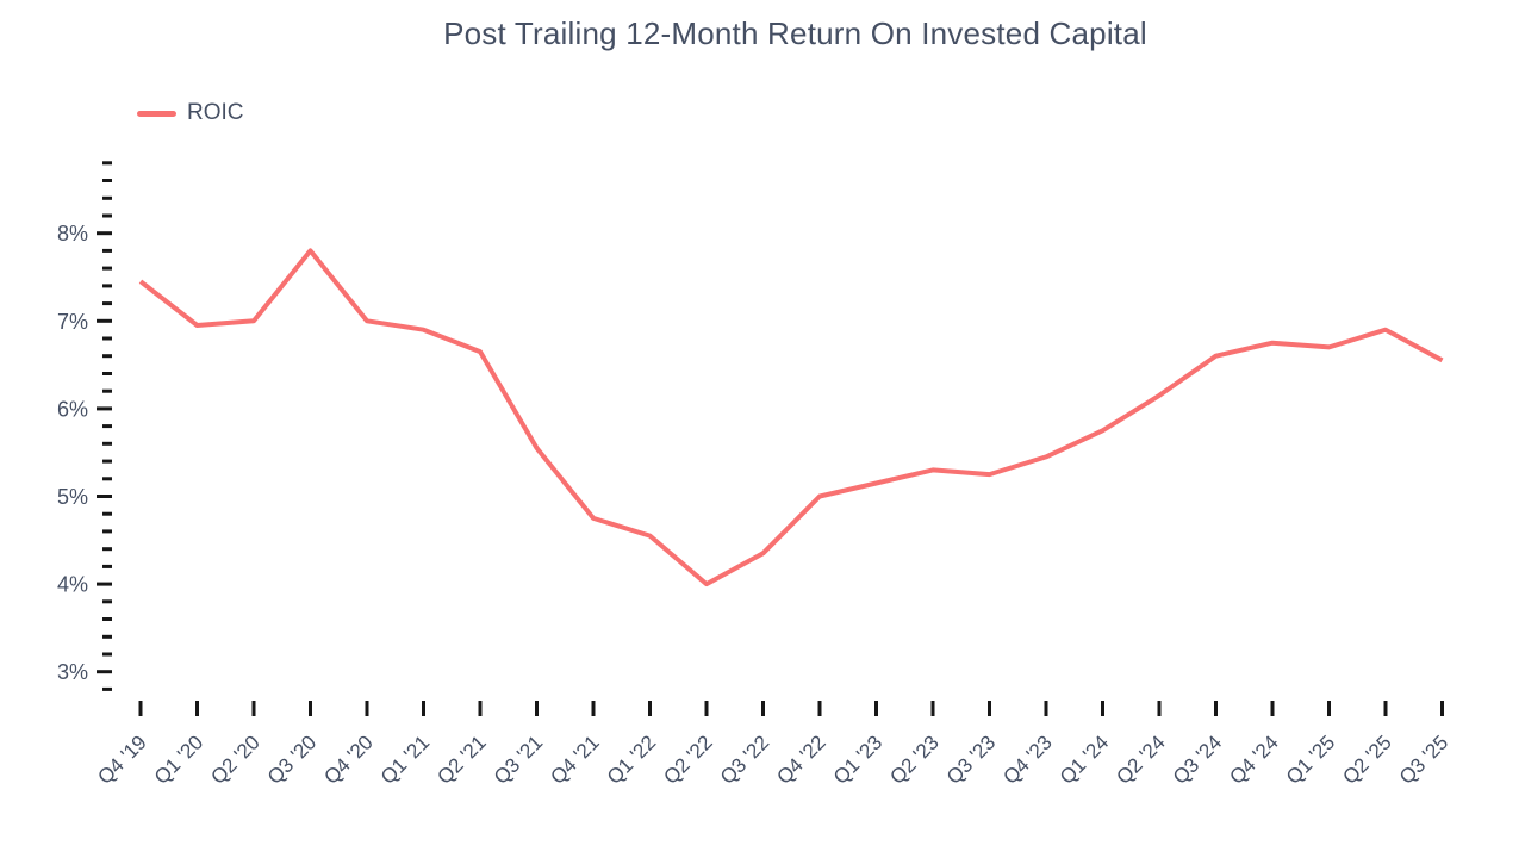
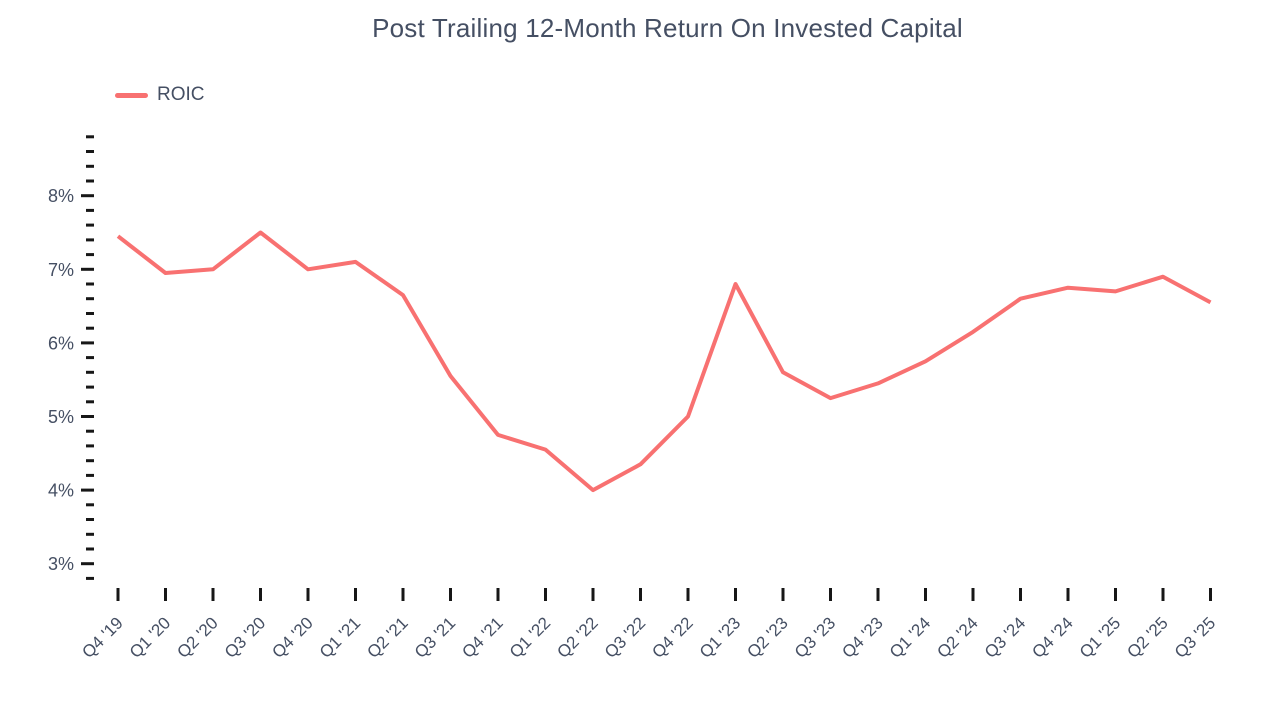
Q3 '20: 7.8% -> 7.5%
Q1 '21: 6.9% -> 7.1%
Q1 '23: 5.2% -> 6.8%
Q2 '23: 5.3% -> 5.6%
